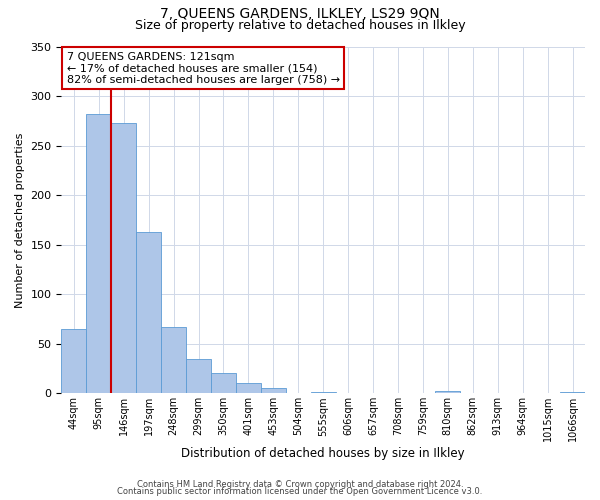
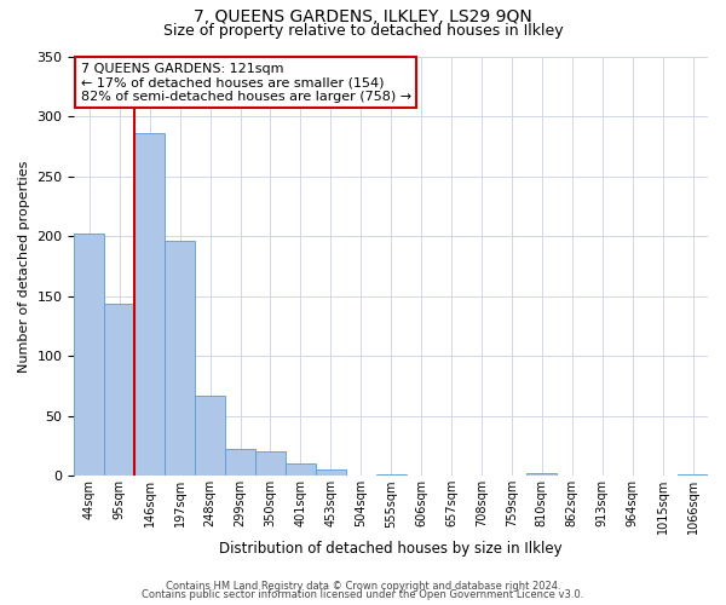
44sqm: 65 -> 202
95sqm: 282 -> 144
146sqm: 273 -> 286
197sqm: 163 -> 196
299sqm: 35 -> 22
